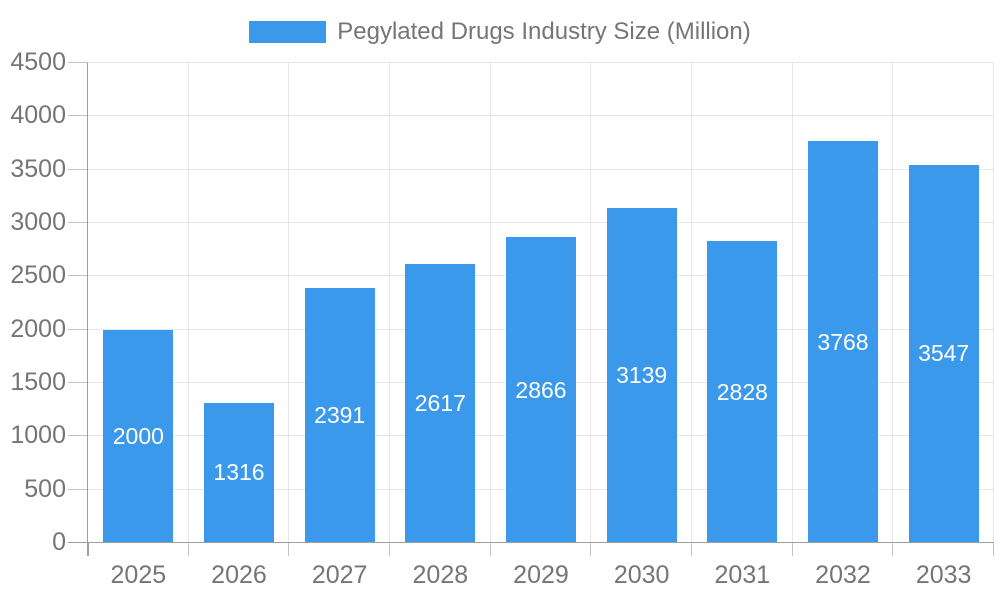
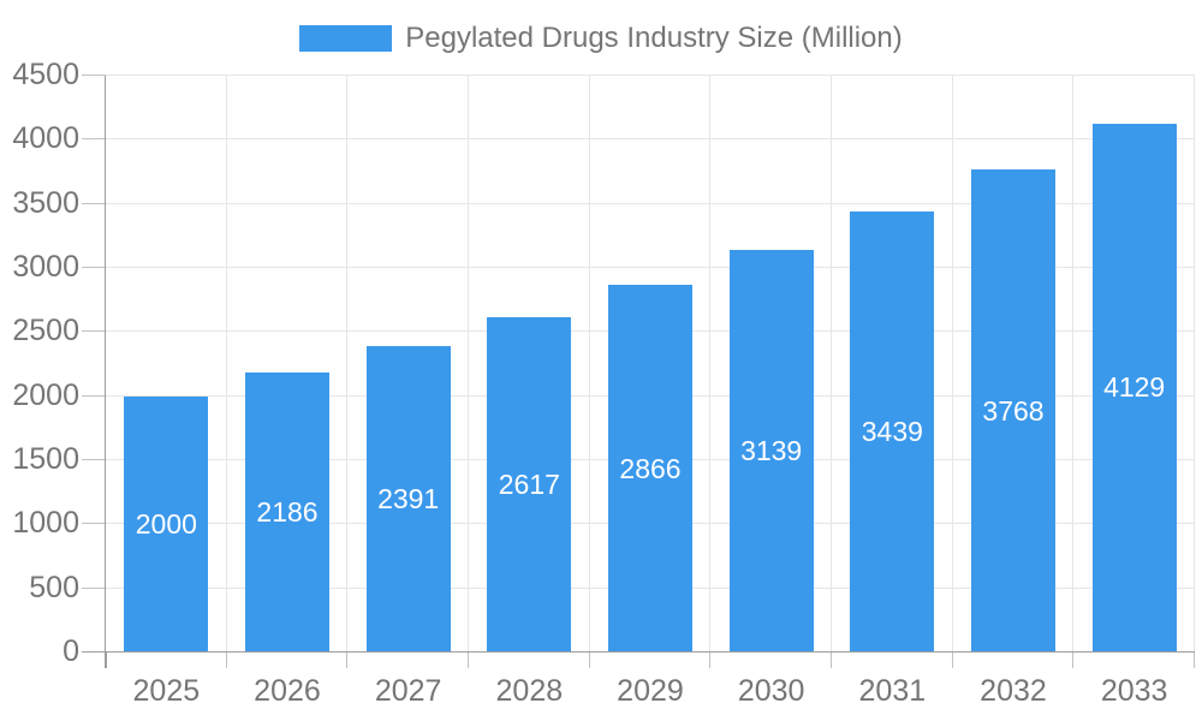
2026: 1316 -> 2186
2031: 2828 -> 3439
2033: 3547 -> 4129
